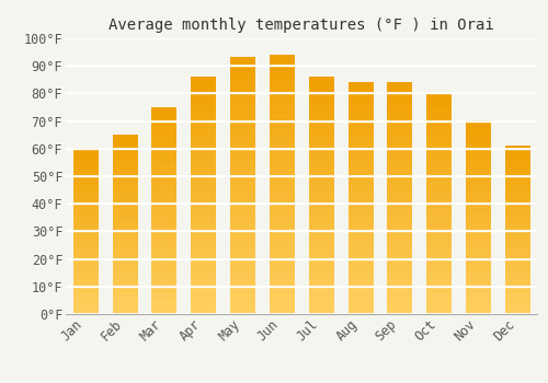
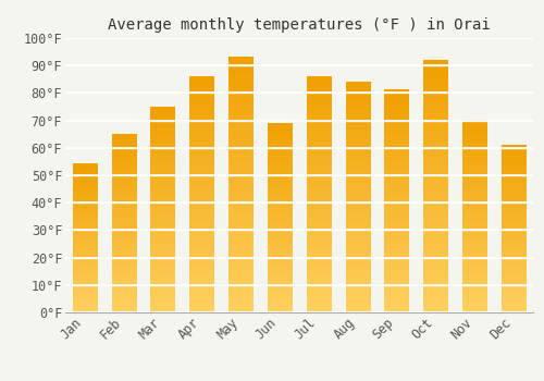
Jan: 60°F -> 54°F
Jun: 94°F -> 69°F
Sep: 84°F -> 81°F
Oct: 80°F -> 92°F
